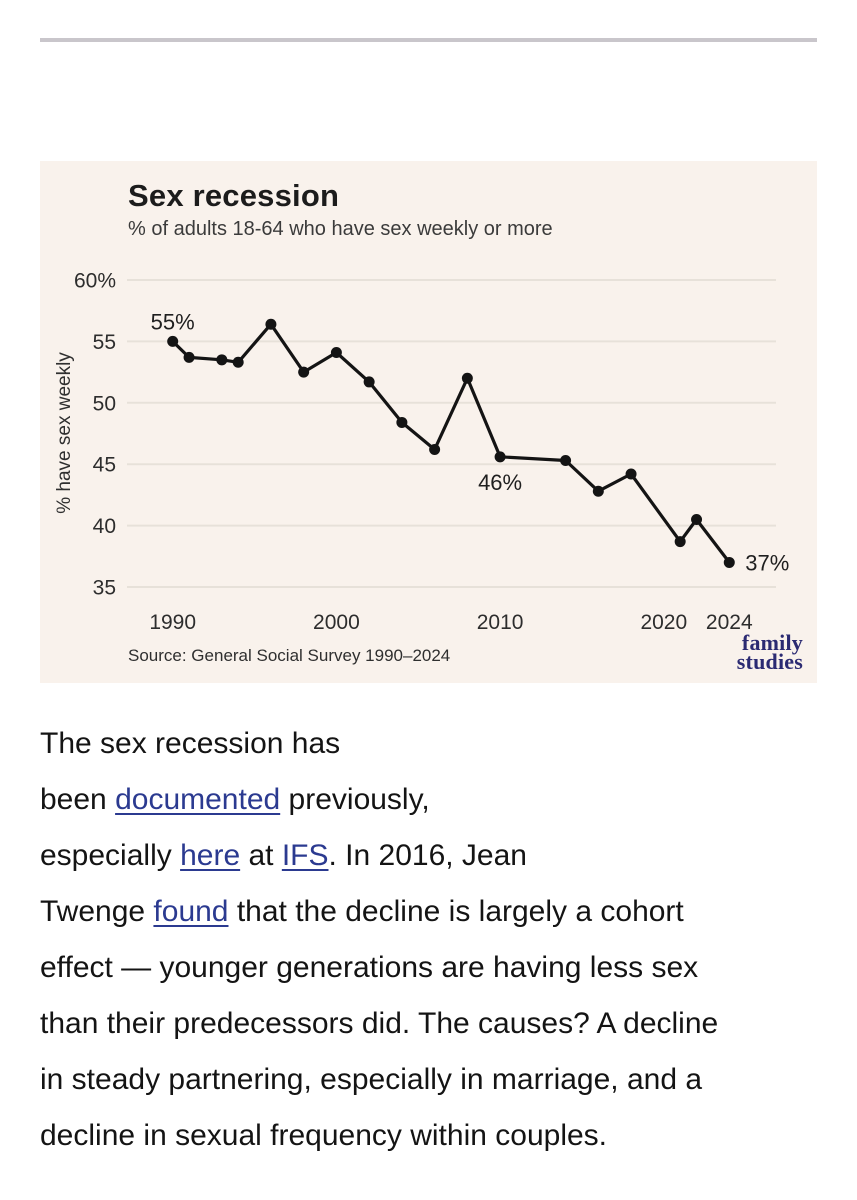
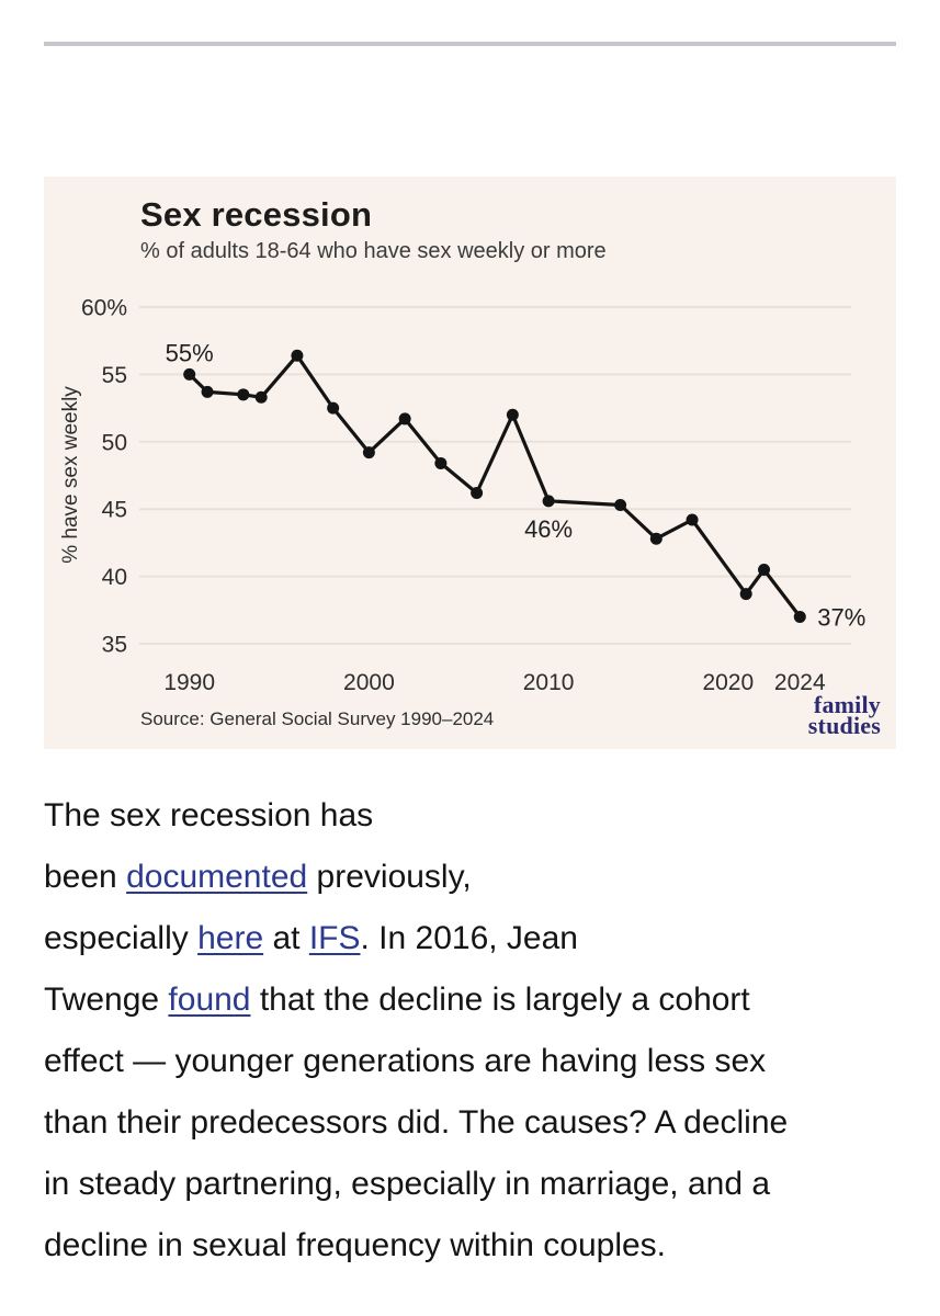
2000: 54.1% -> 49.2%
